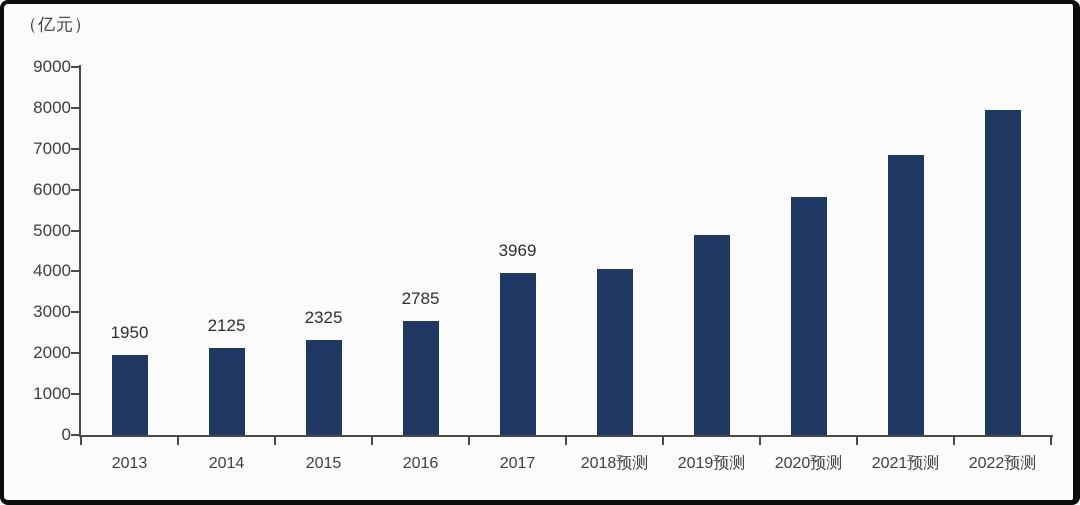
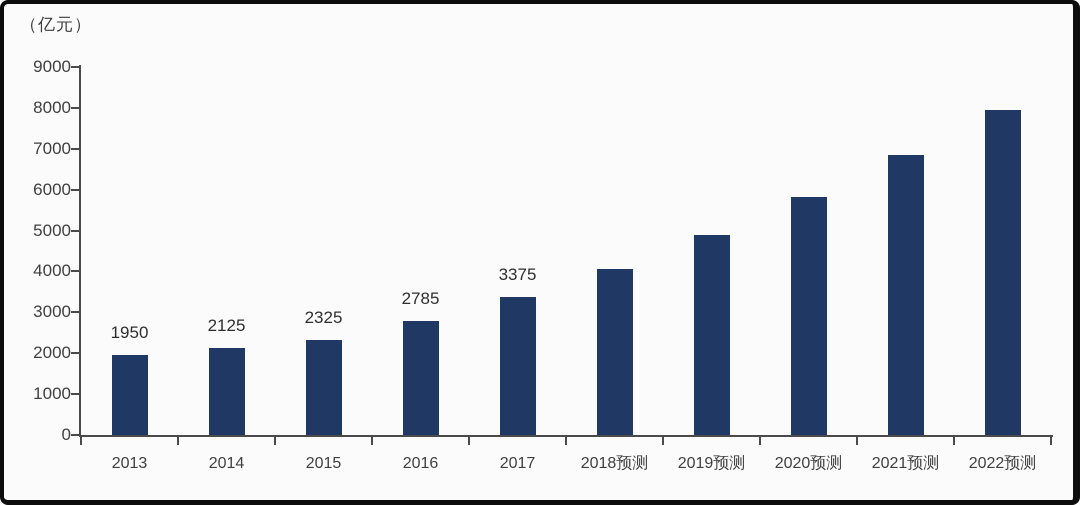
2017: 3969 -> 3375
